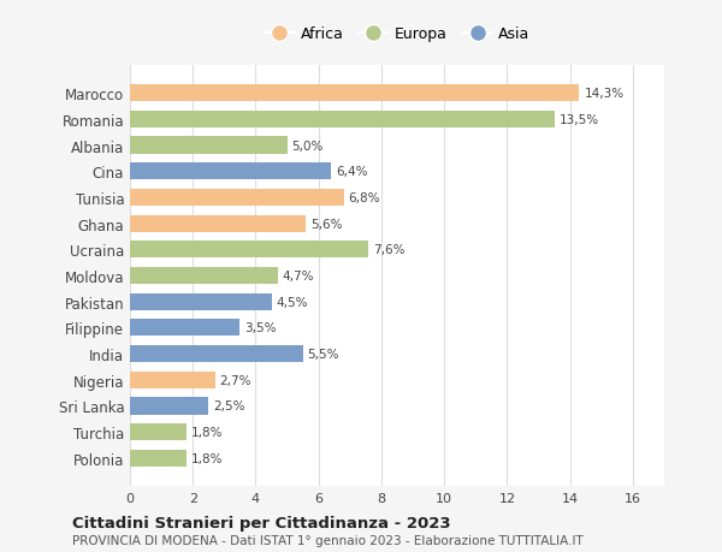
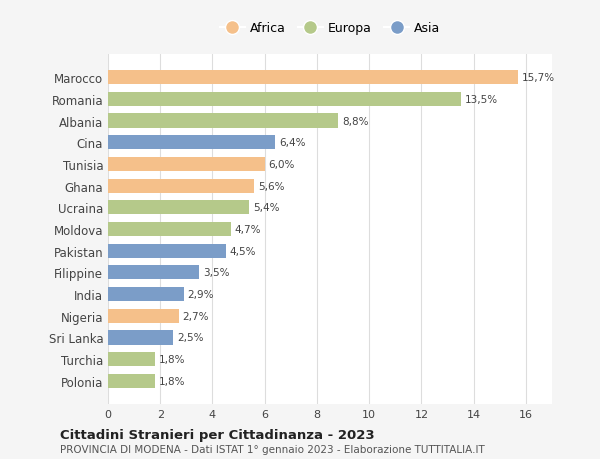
Marocco: 14,3% -> 15,7%
Albania: 5,0% -> 8,8%
Tunisia: 6,8% -> 6,0%
Ucraina: 7,6% -> 5,4%
India: 5,5% -> 2,9%
